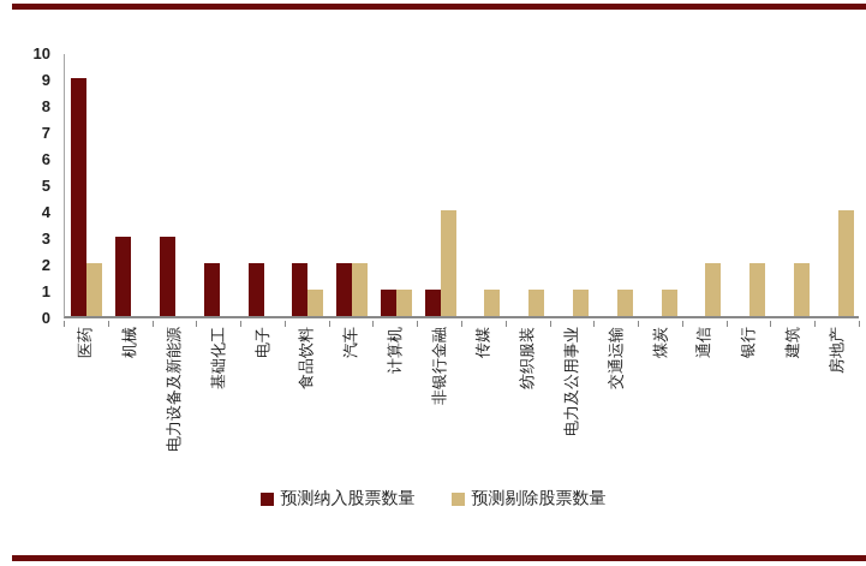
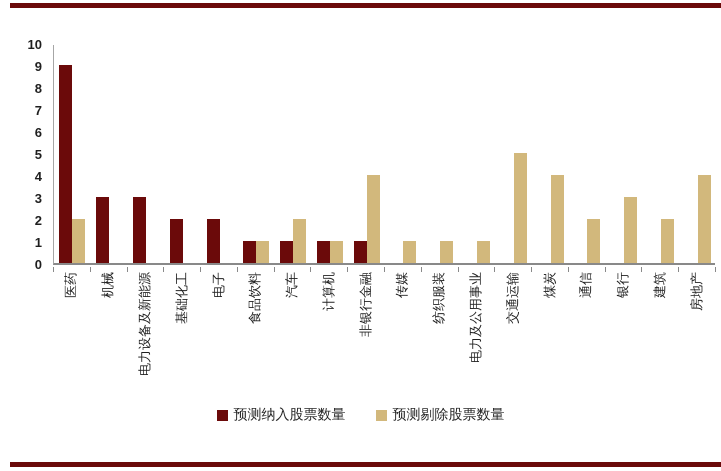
预测纳入股票数量/食品饮料: 2 -> 1
预测纳入股票数量/汽车: 2 -> 1
预测剔除股票数量/交通运输: 1 -> 5
预测剔除股票数量/煤炭: 1 -> 4
预测剔除股票数量/银行: 2 -> 3
